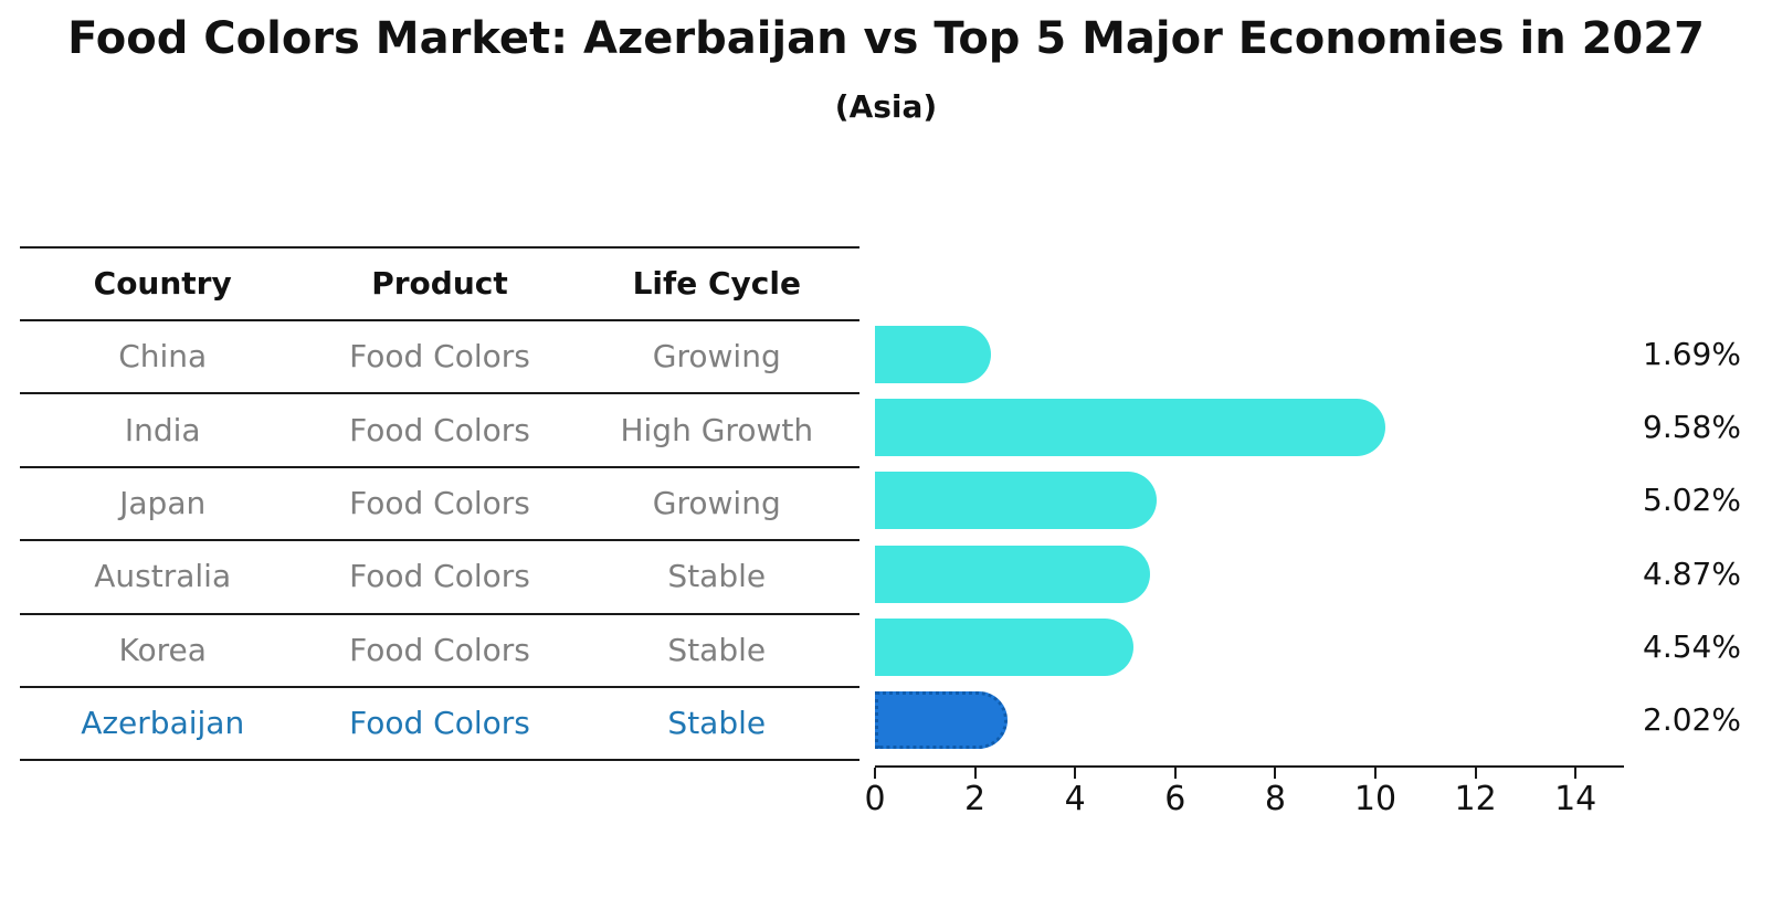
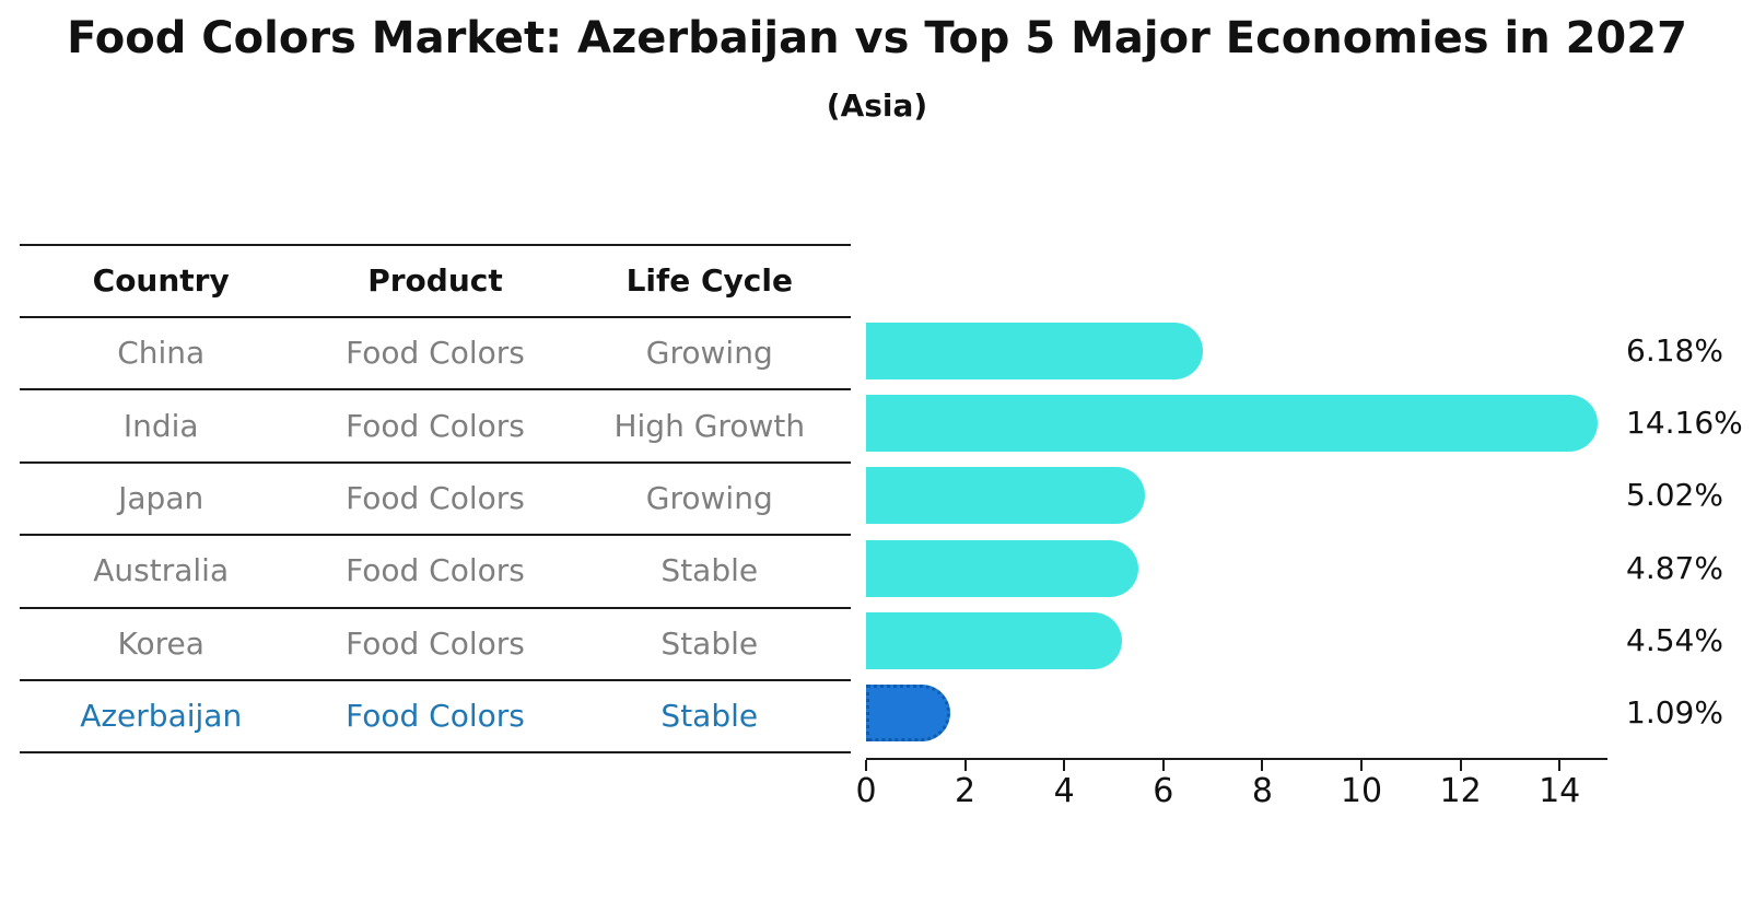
China: 1.69% -> 6.18%
India: 9.58% -> 14.16%
Azerbaijan: 2.02% -> 1.09%
